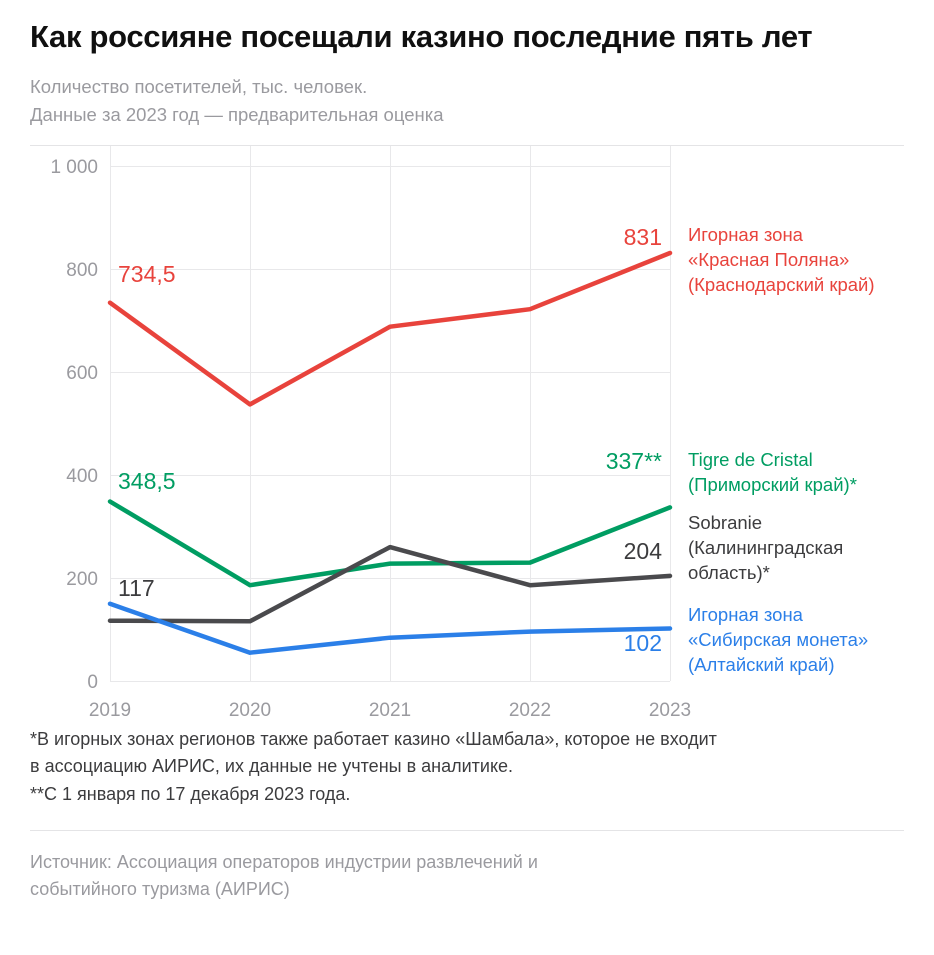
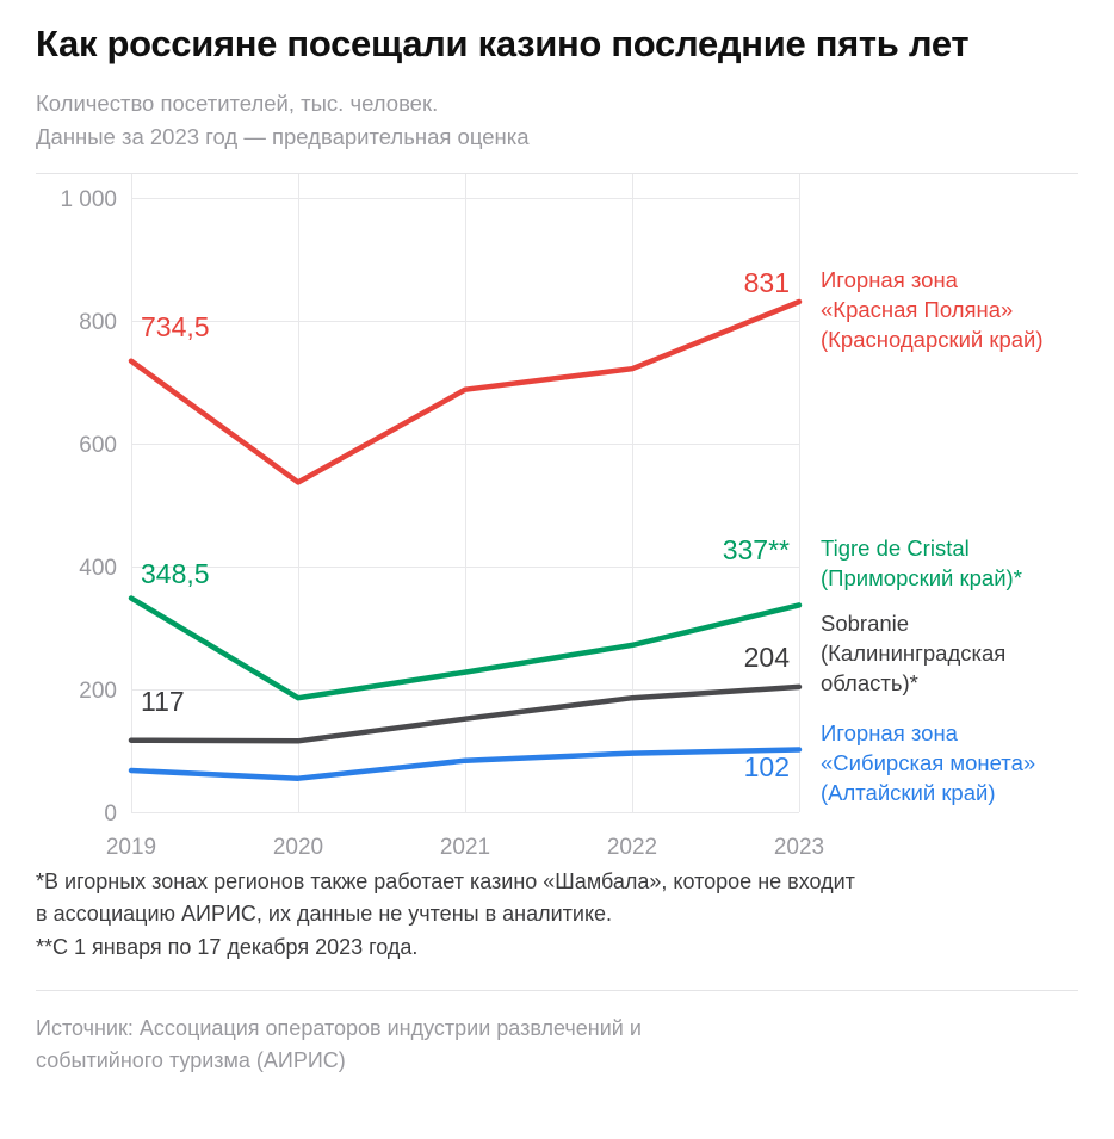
Игорная зона «Сибирская монета» (Алтайский край)/2019: 150 -> 70
Sobranie (Калининградская область)*/2021: 260 -> 150
Tigre de Cristal (Приморский край)*/2022: 230 -> 270
